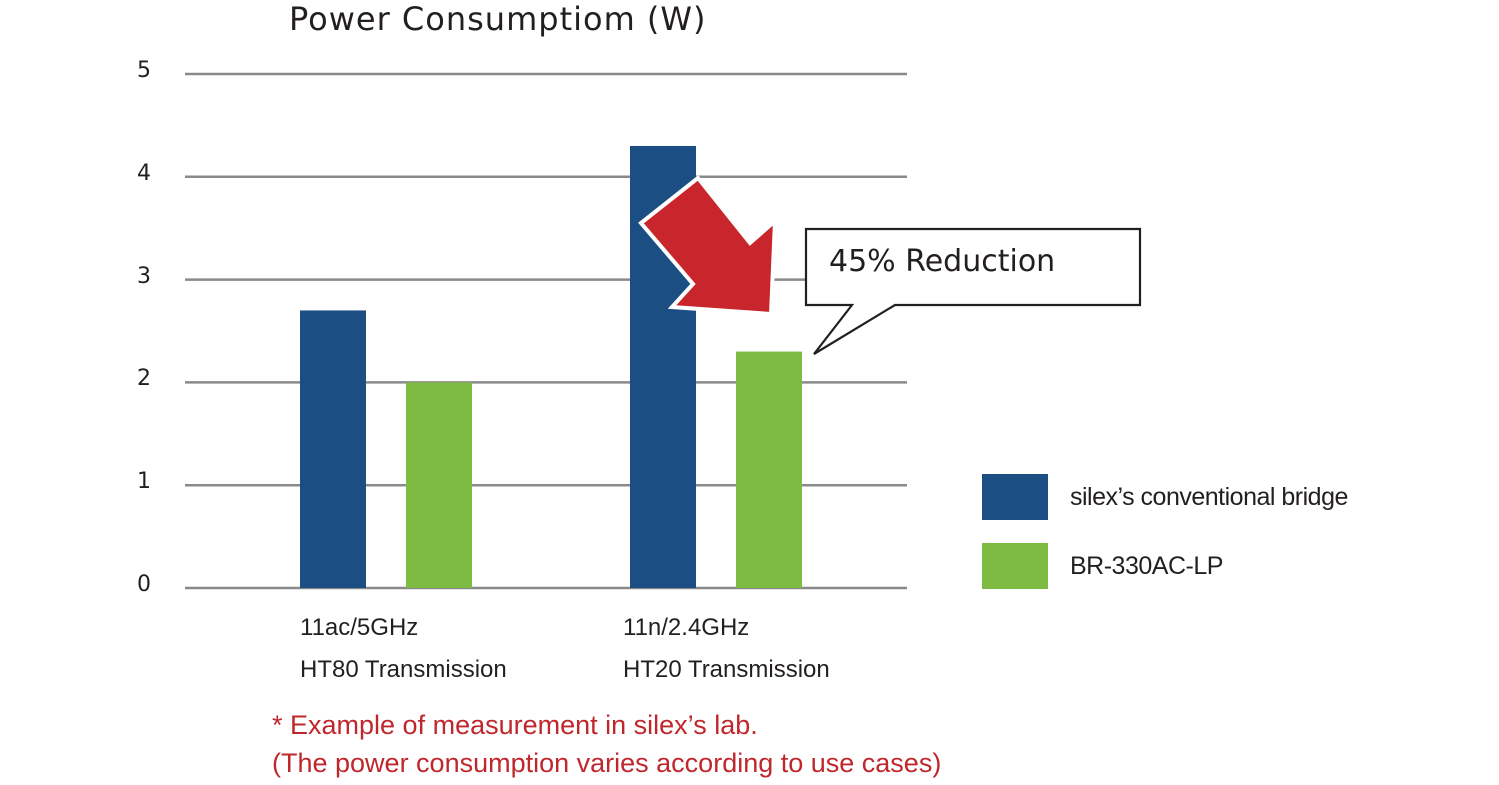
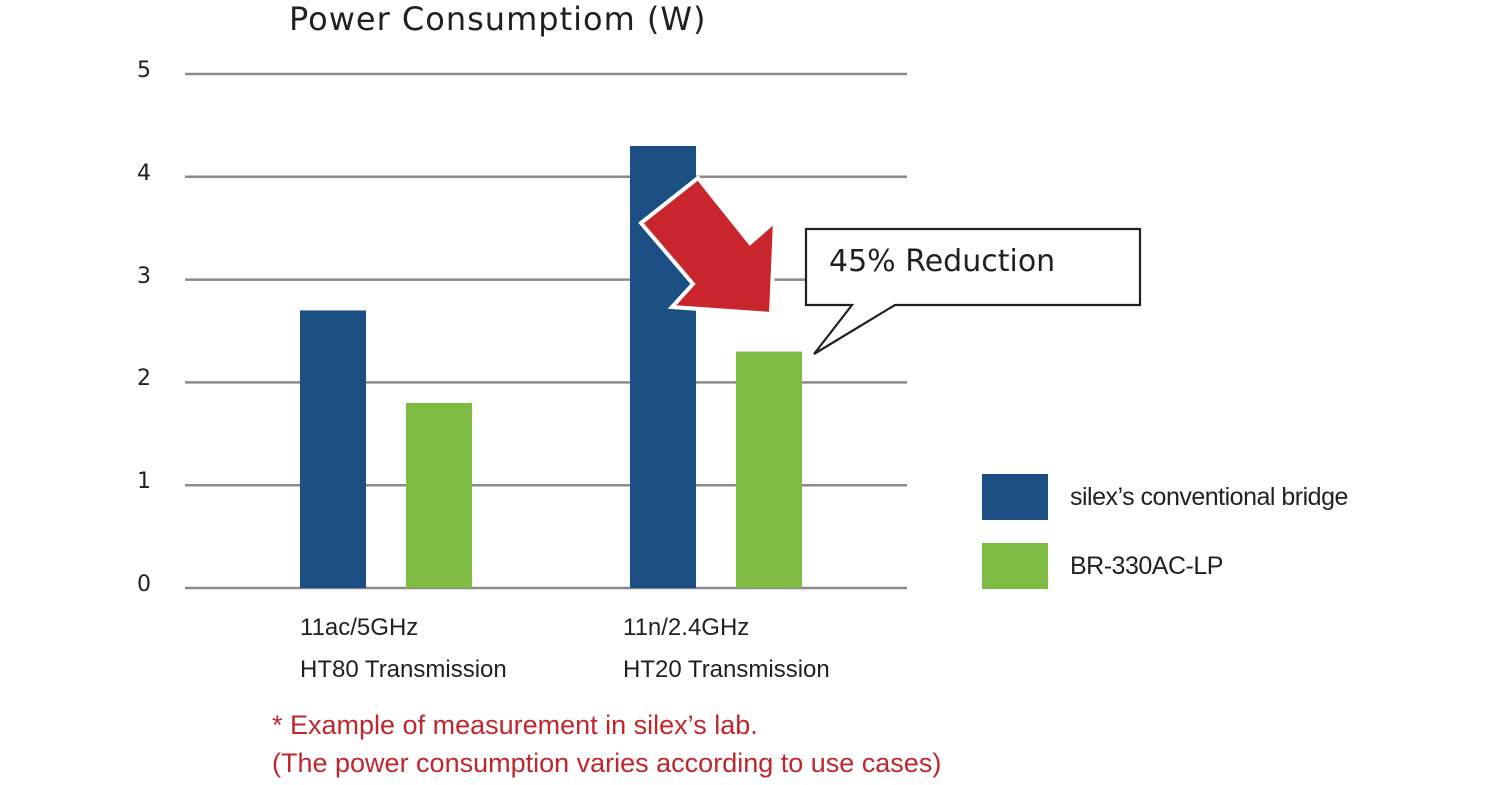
BR-330AC-LP/11ac/5GHz HT80 Transmission: 2.0 -> 1.8
